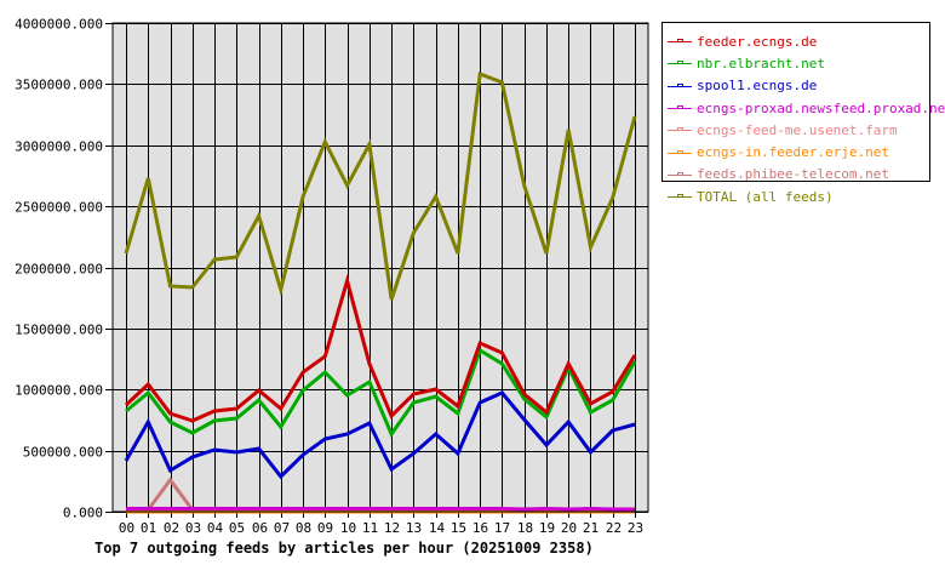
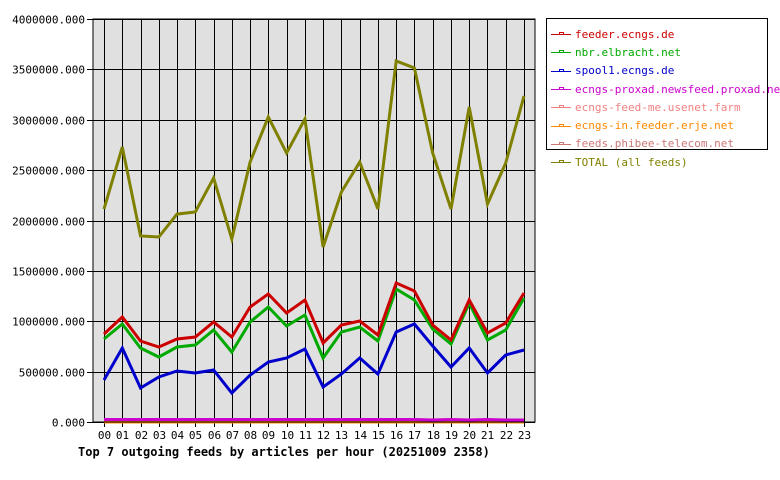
feeds.phibee-telecom.net/02: 260000 -> 20000
feeder.ecngs.de/10: 1890000 -> 1080000
